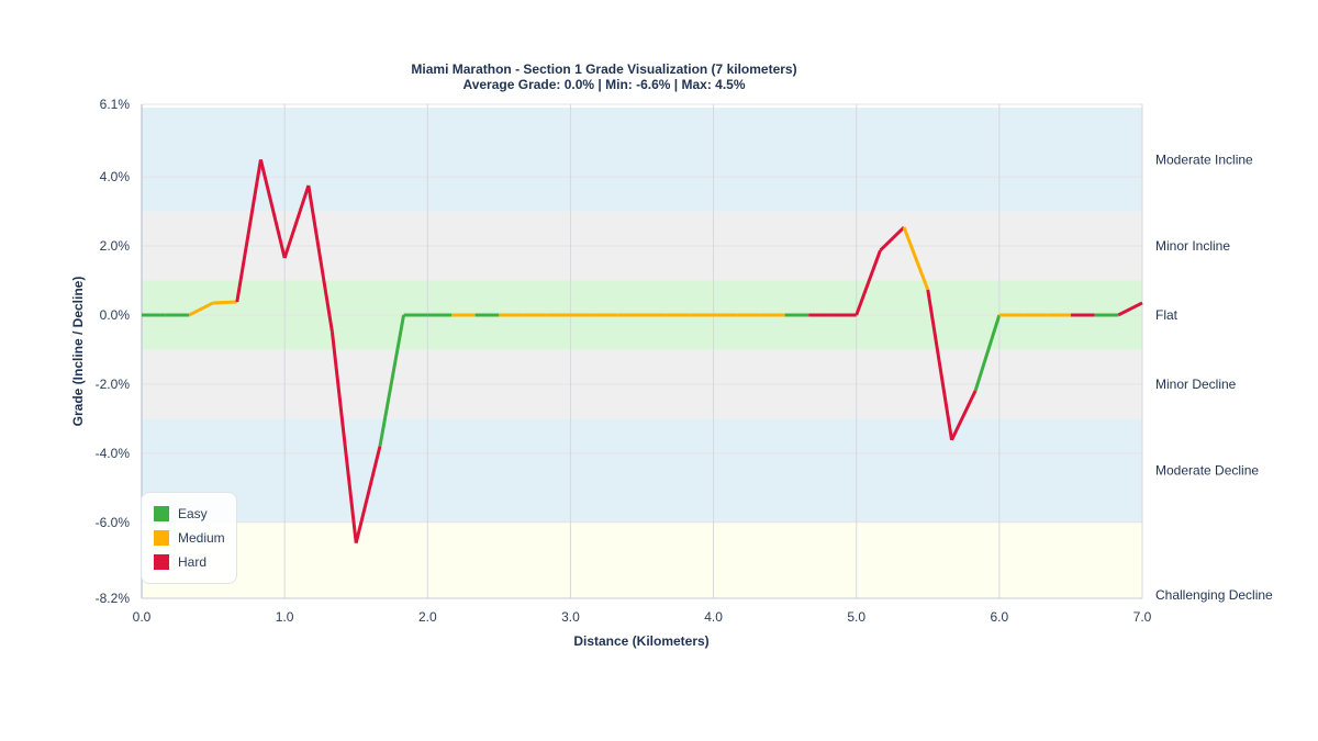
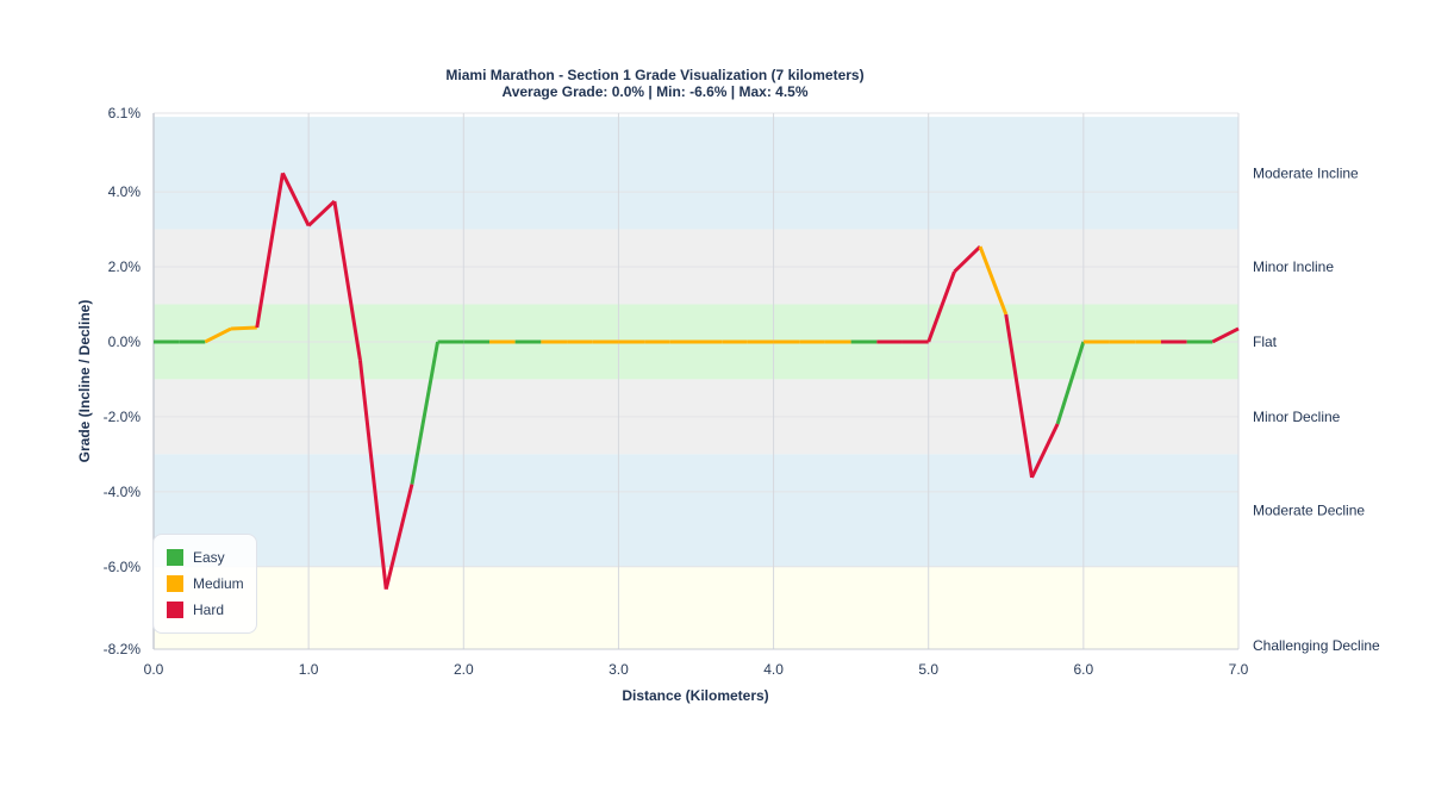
1.0: 1.6% -> 3.1%
